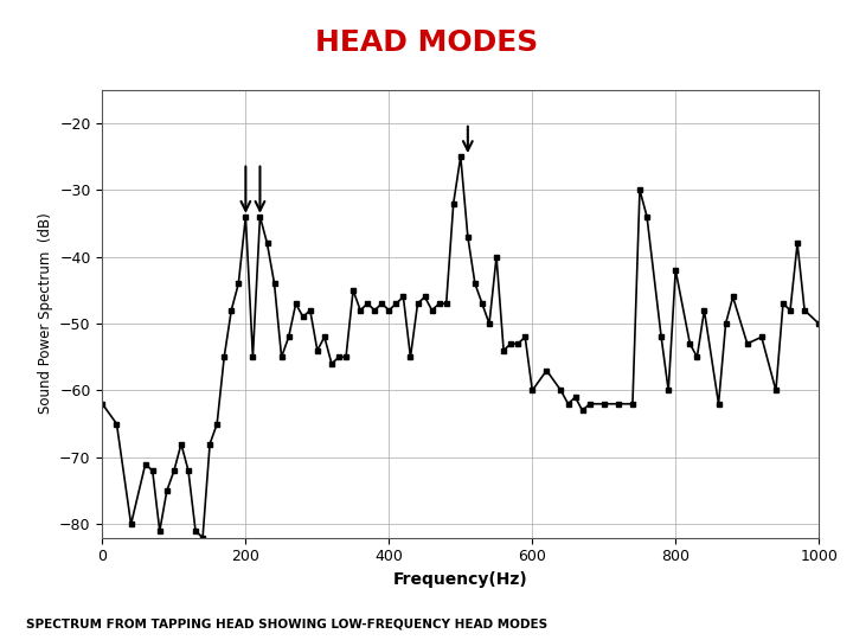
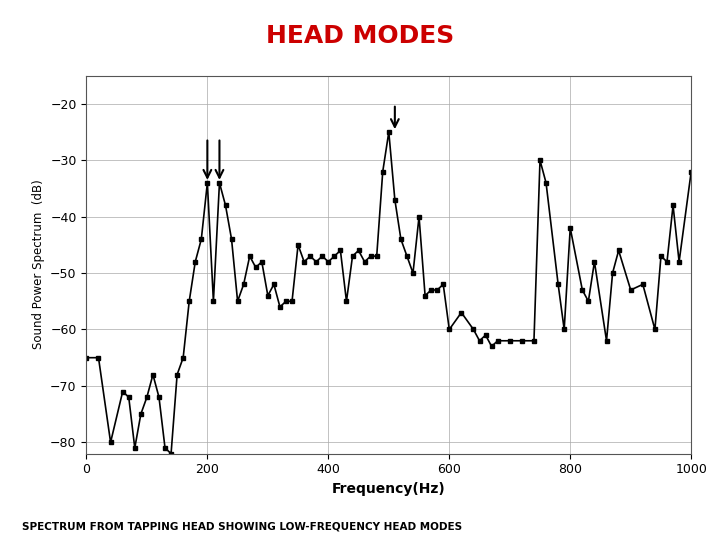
0: -62 -> -65
1000: -50 -> -32
